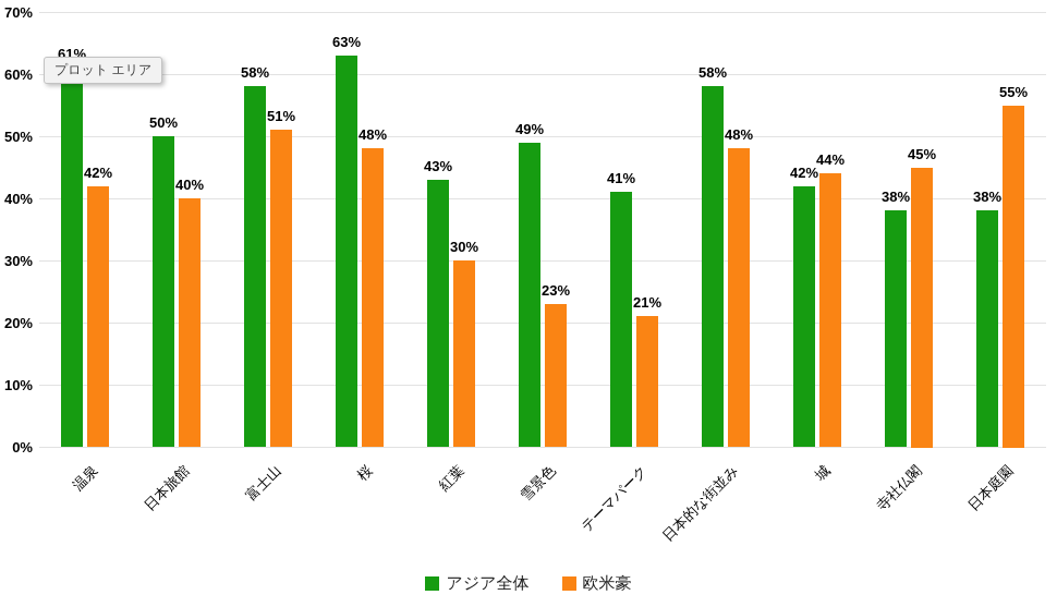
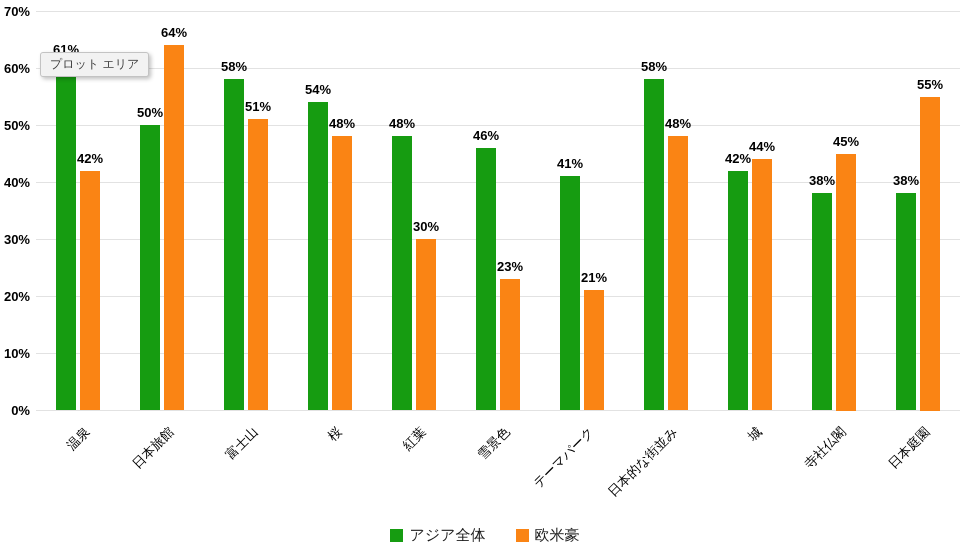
欧米豪/日本旅館: 40% -> 64%
アジア全体/桜: 63% -> 54%
アジア全体/紅葉: 43% -> 48%
アジア全体/雪景色: 49% -> 46%
